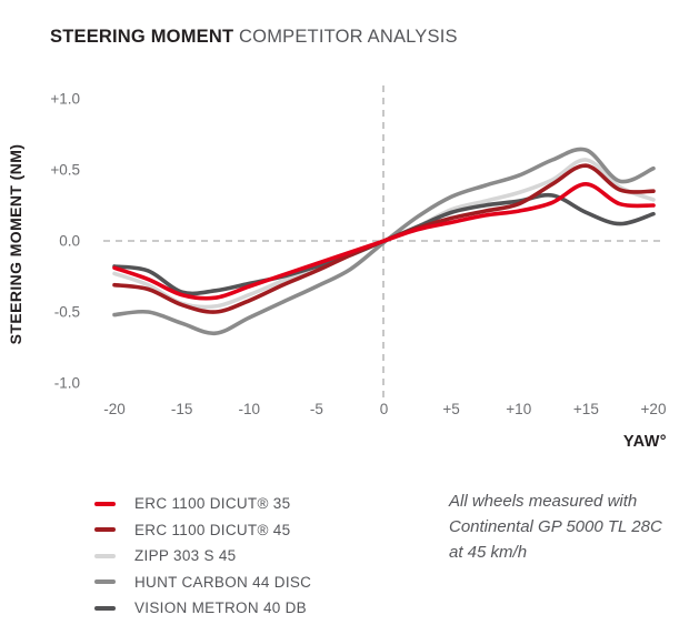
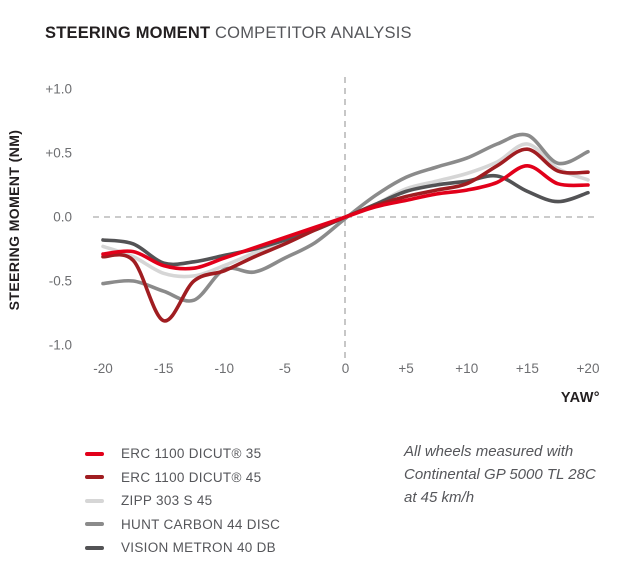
ERC 1100 DICUT® 35/-20: -0.19 -> -0.29
ERC 1100 DICUT® 45/-15: -0.45 -> -0.81
HUNT CARBON 44 DISC/-10: -0.54 -> -0.41
